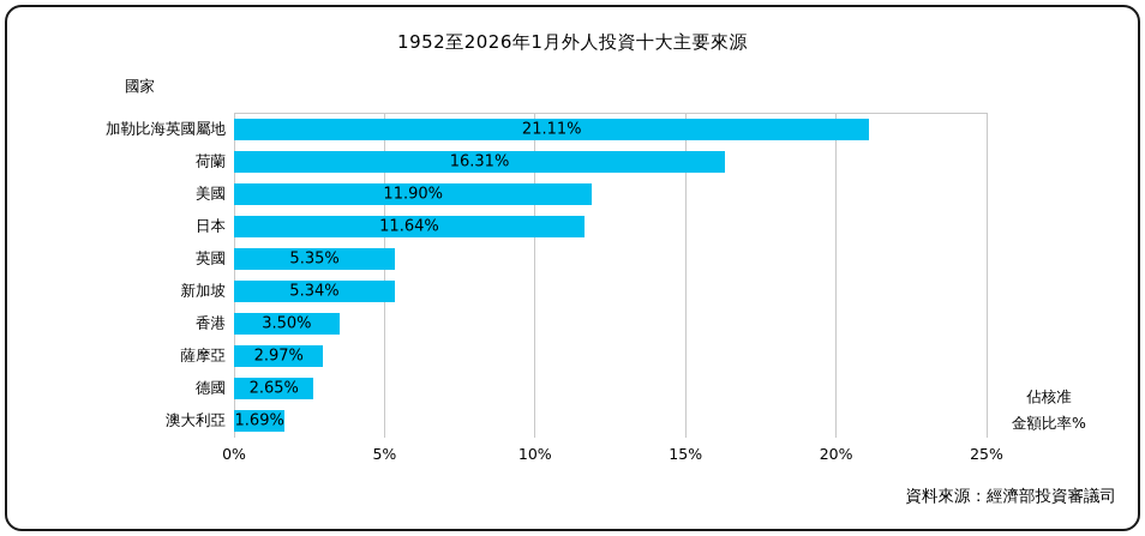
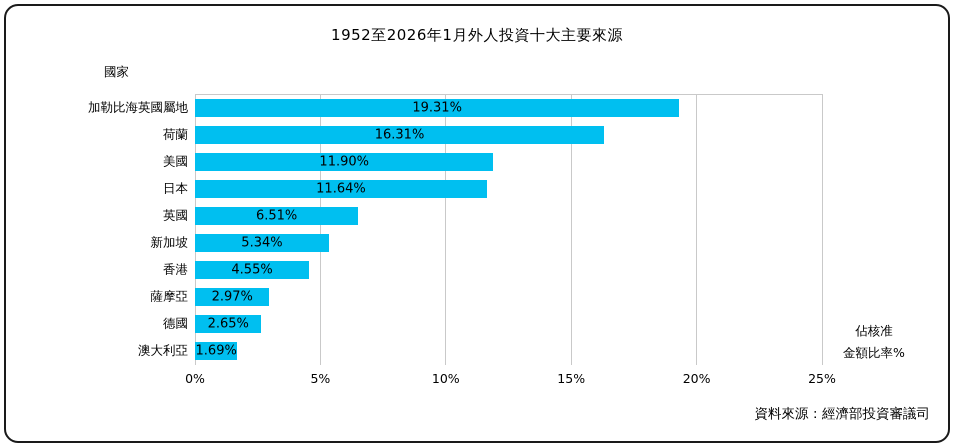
加勒比海英國屬地: 21.11% -> 19.31%
英國: 5.35% -> 6.51%
香港: 3.50% -> 4.55%
